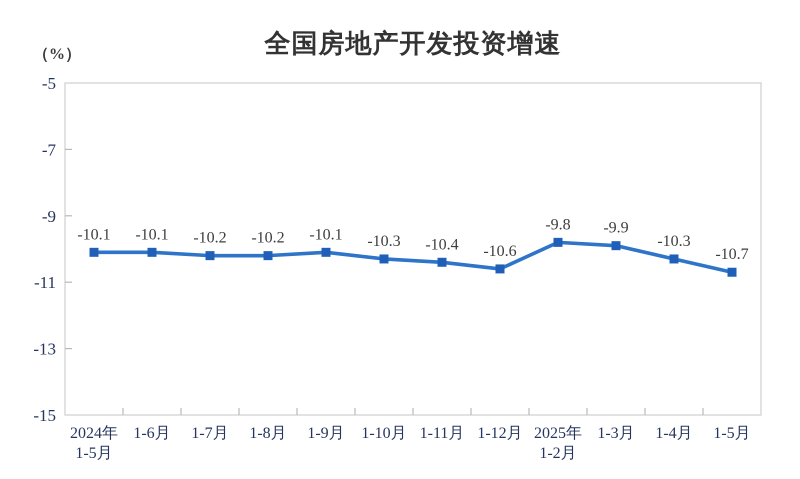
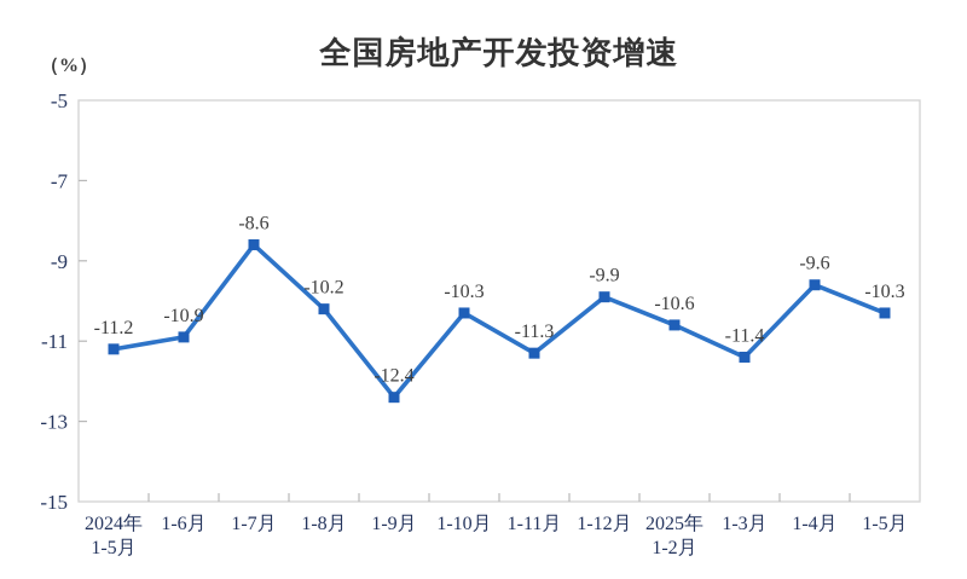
2024年 1-5月: -10.1 -> -11.2
1-6月: -10.1 -> -10.9
1-7月: -10.2 -> -8.6
1-9月: -10.1 -> -12.4
1-11月: -10.4 -> -11.3
1-12月: -10.6 -> -9.9
2025年 1-2月: -9.8 -> -10.6
1-3月: -9.9 -> -11.4
1-4月: -10.3 -> -9.6
1-5月: -10.7 -> -10.3
